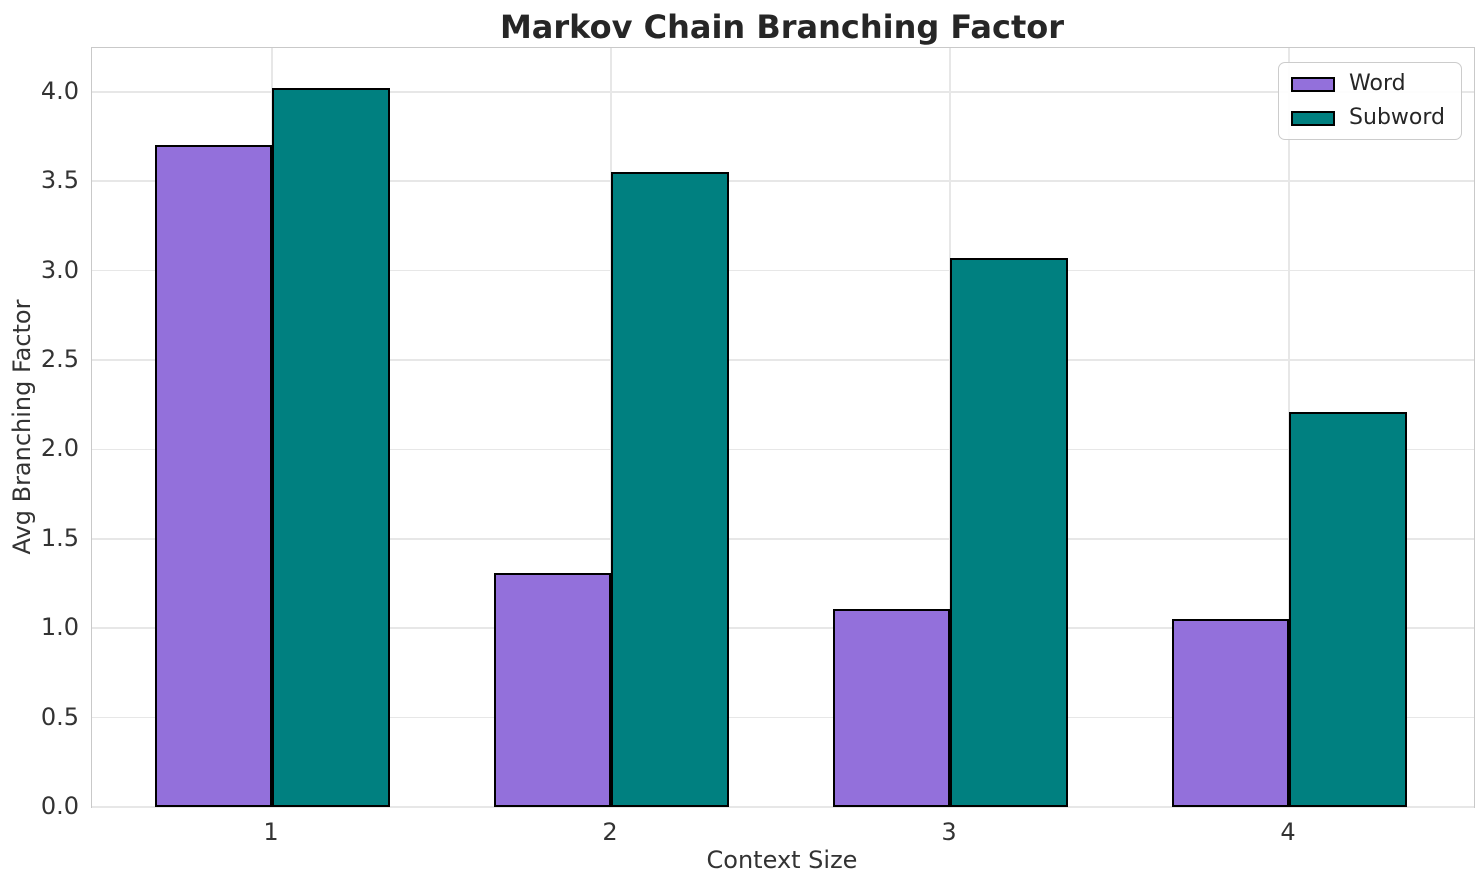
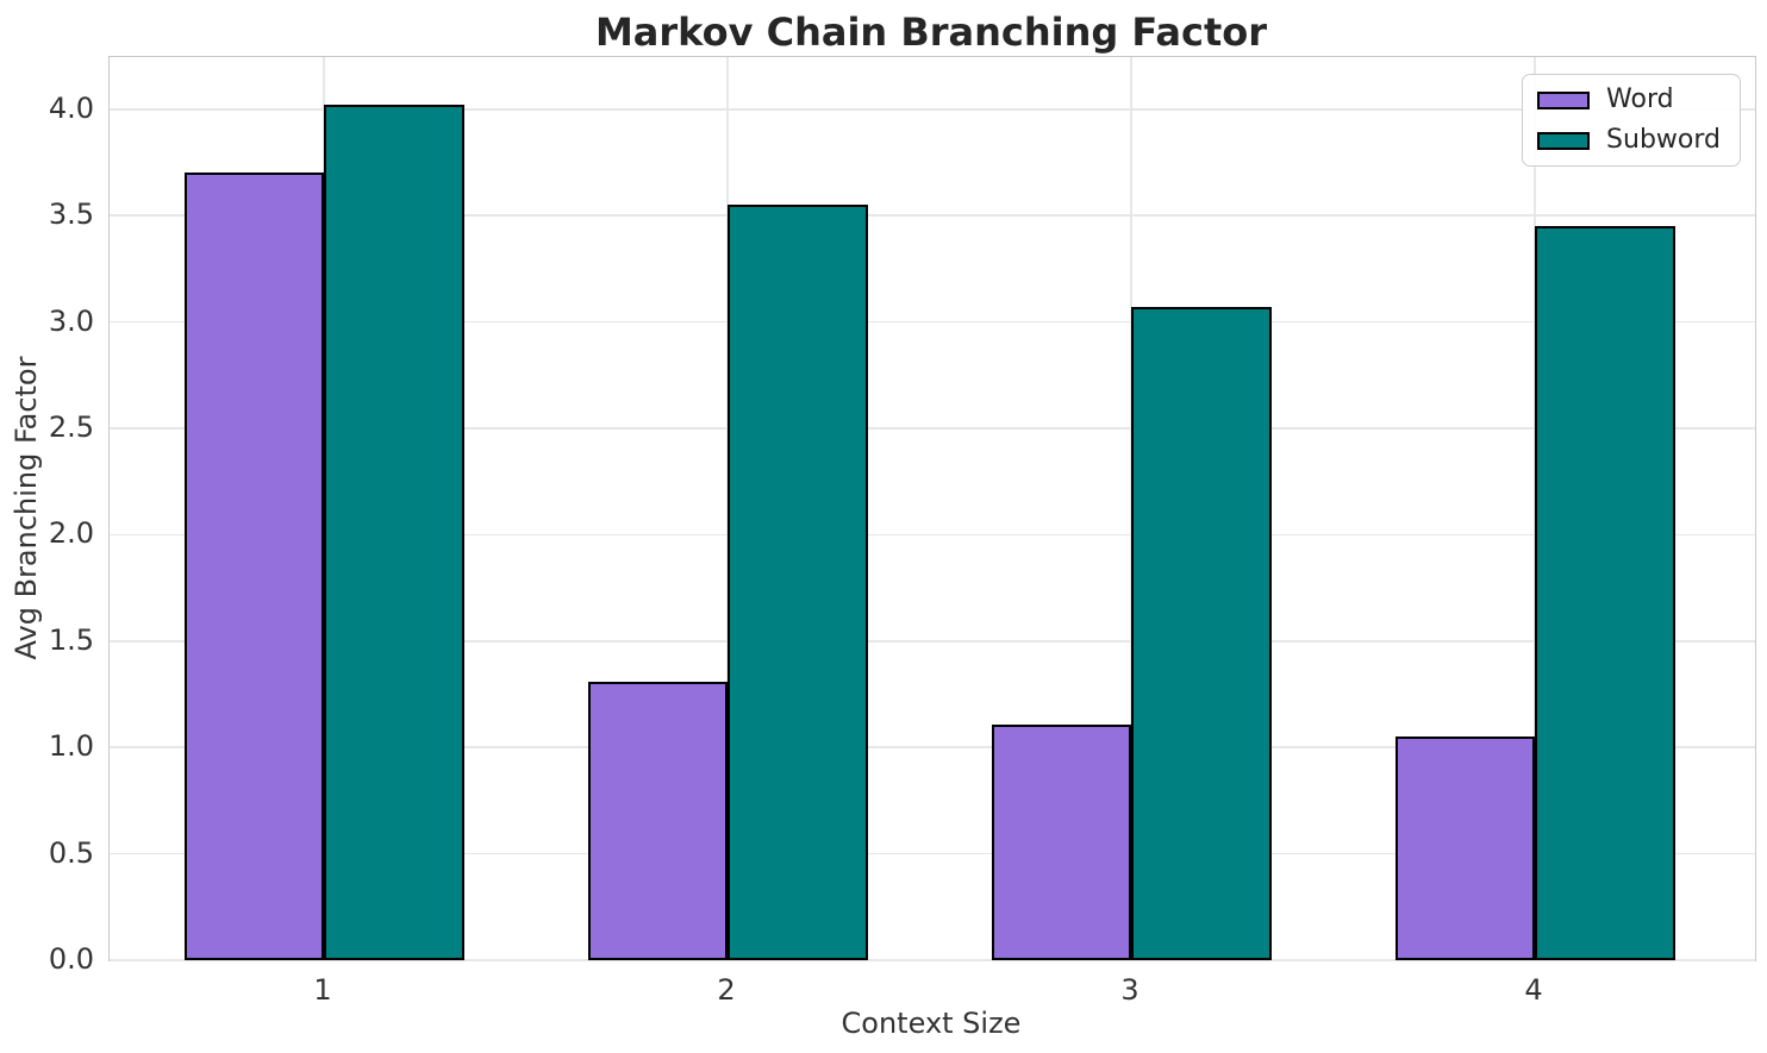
Subword/4: 2.21 -> 3.45
